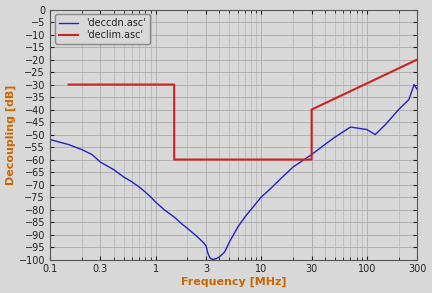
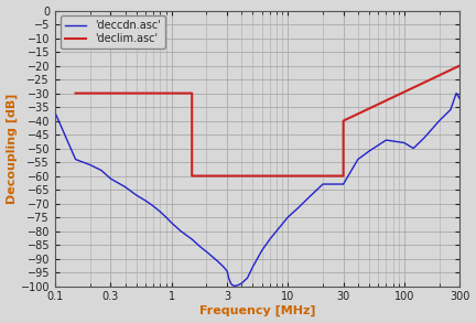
'deccdn.asc'/0.1: -52.0 -> -37.0
'deccdn.asc'/30: -58.0 -> -63.0
